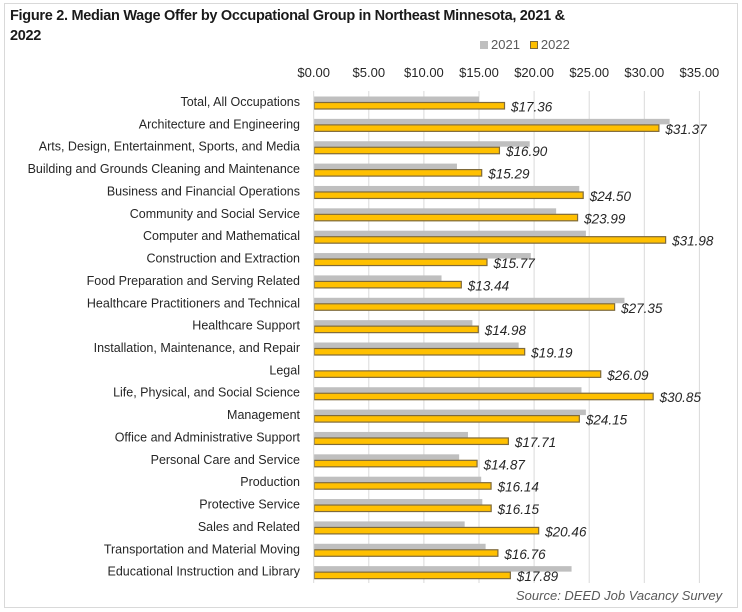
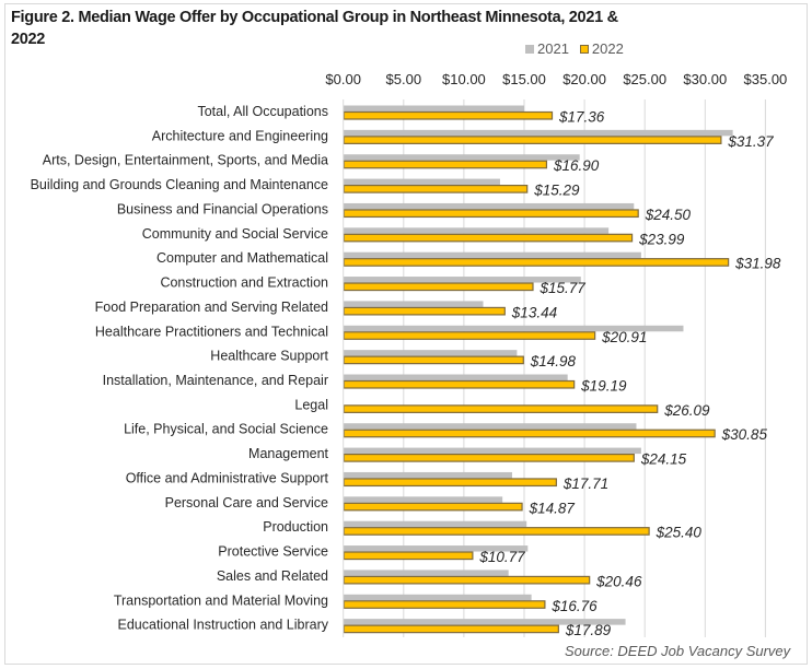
2022/Healthcare Practitioners and Technical: $27.35 -> $20.91
2022/Production: $16.14 -> $25.40
2022/Protective Service: $16.15 -> $10.77
